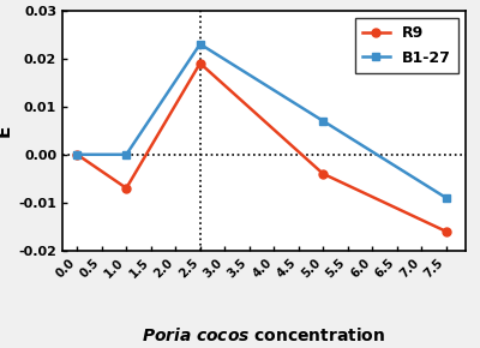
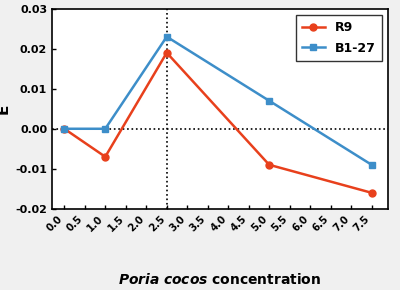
R9/5.0: -0.004 -> -0.009
